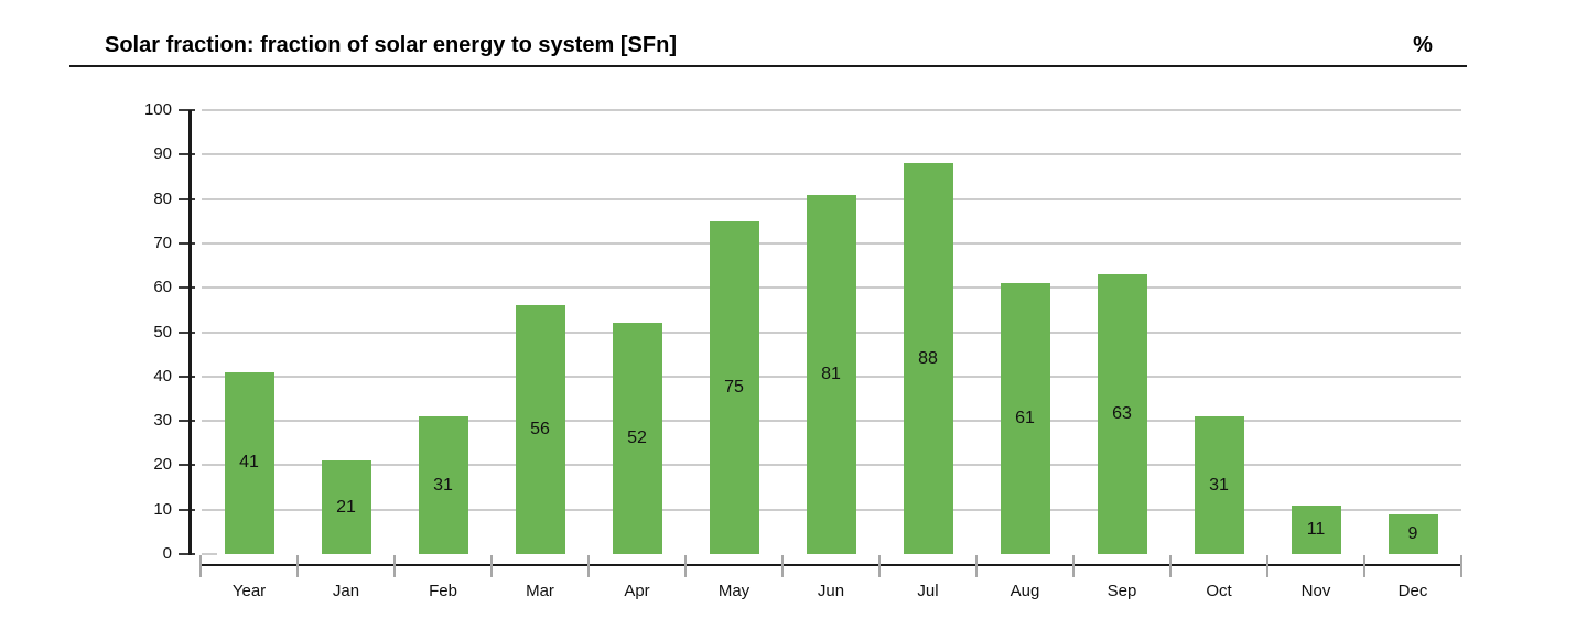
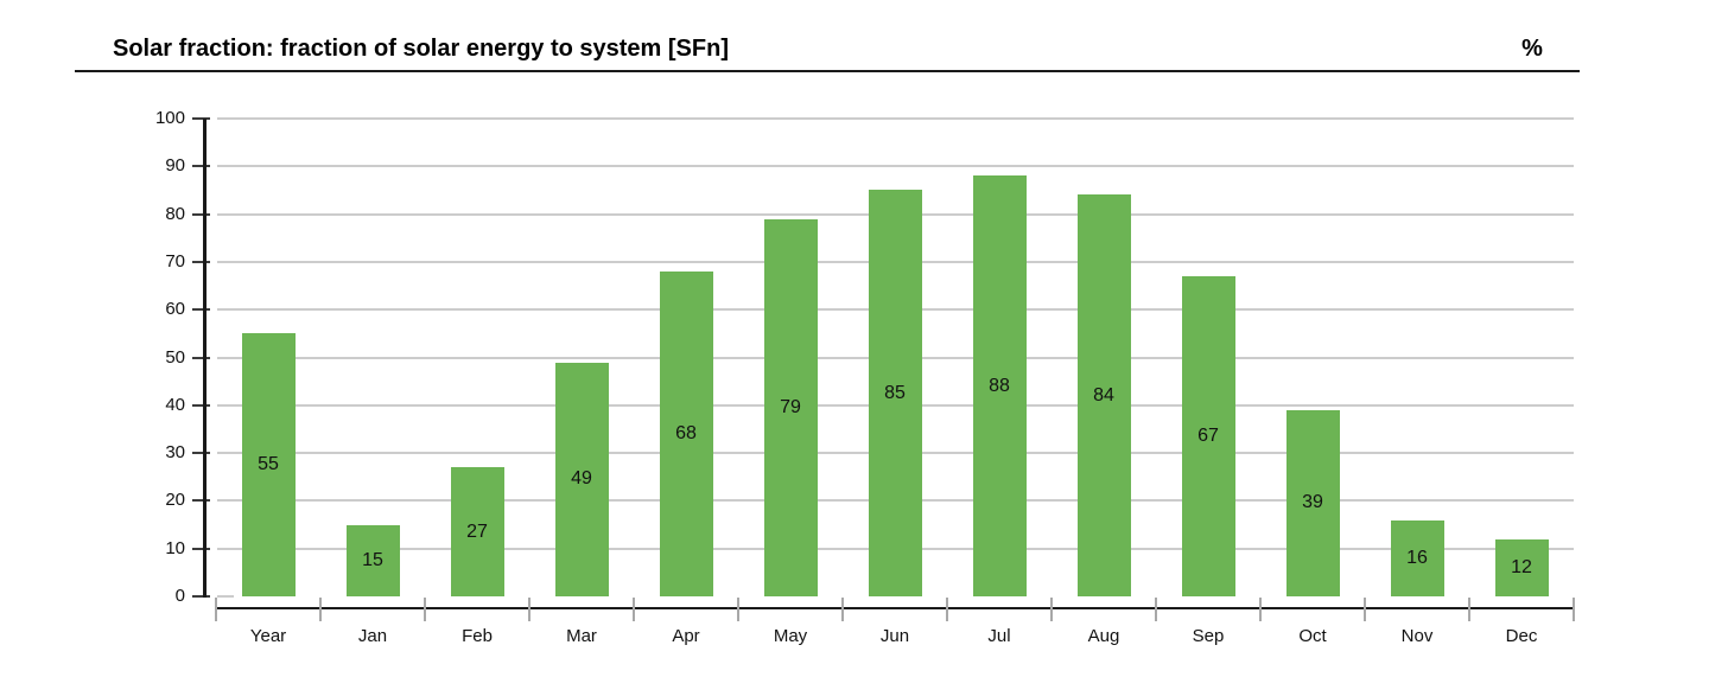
Year: 41 -> 55
Jan: 21 -> 15
Feb: 31 -> 27
Mar: 56 -> 49
Apr: 52 -> 68
May: 75 -> 79
Jun: 81 -> 85
Aug: 61 -> 84
Sep: 63 -> 67
Oct: 31 -> 39
Nov: 11 -> 16
Dec: 9 -> 12
